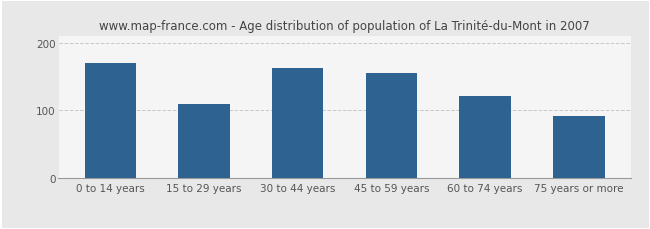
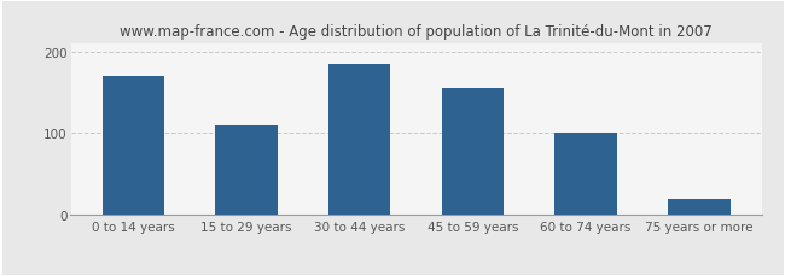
30 to 44 years: 162 -> 185
60 to 74 years: 122 -> 100
75 years or more: 92 -> 20
